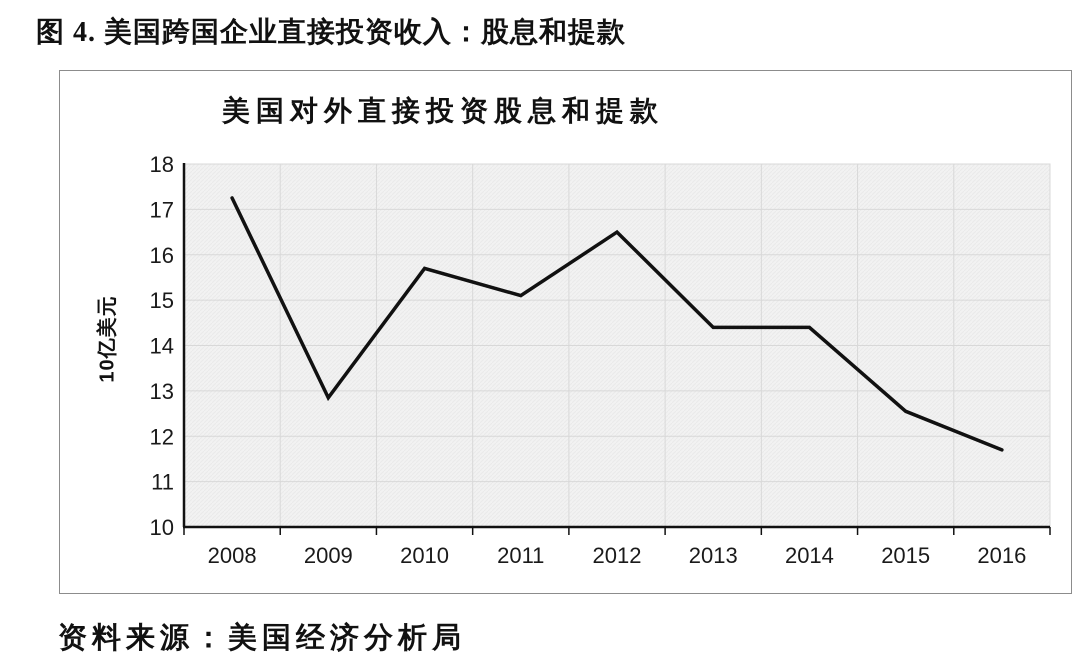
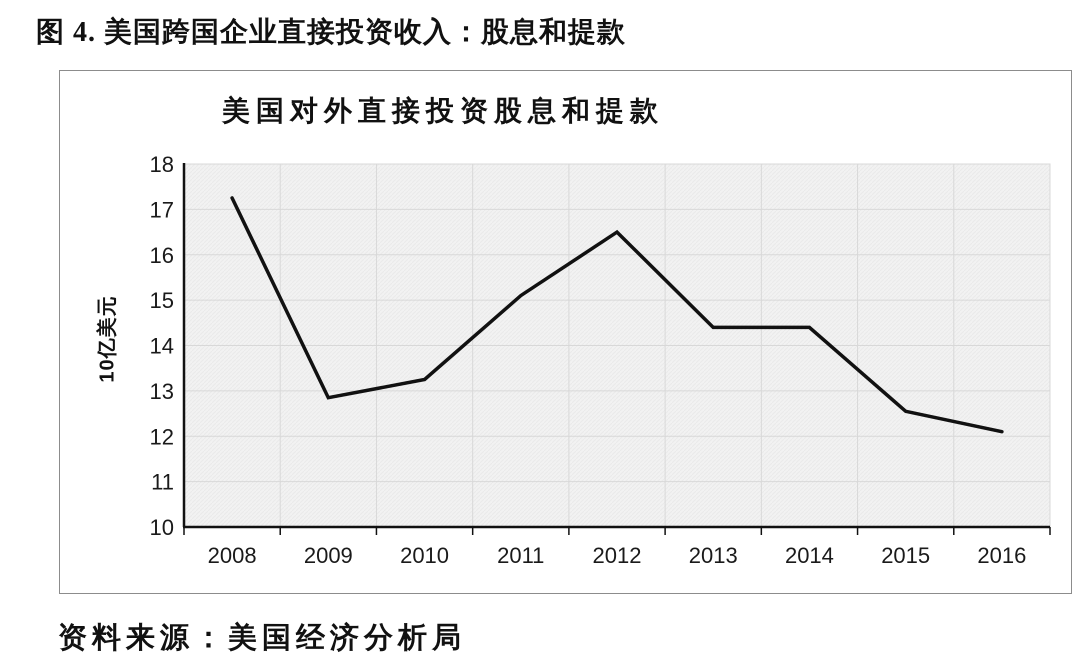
2010: 15.7 -> 13.2
2016: 11.7 -> 12.1
